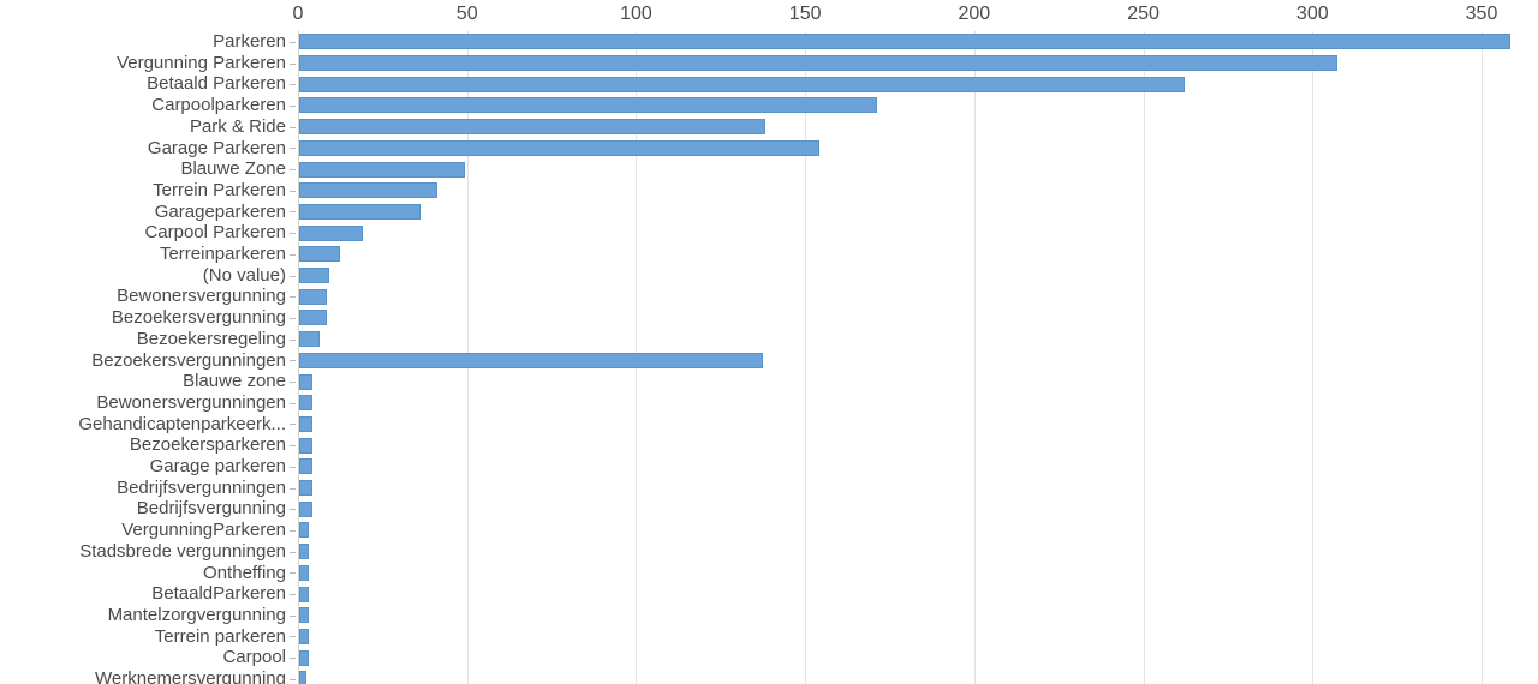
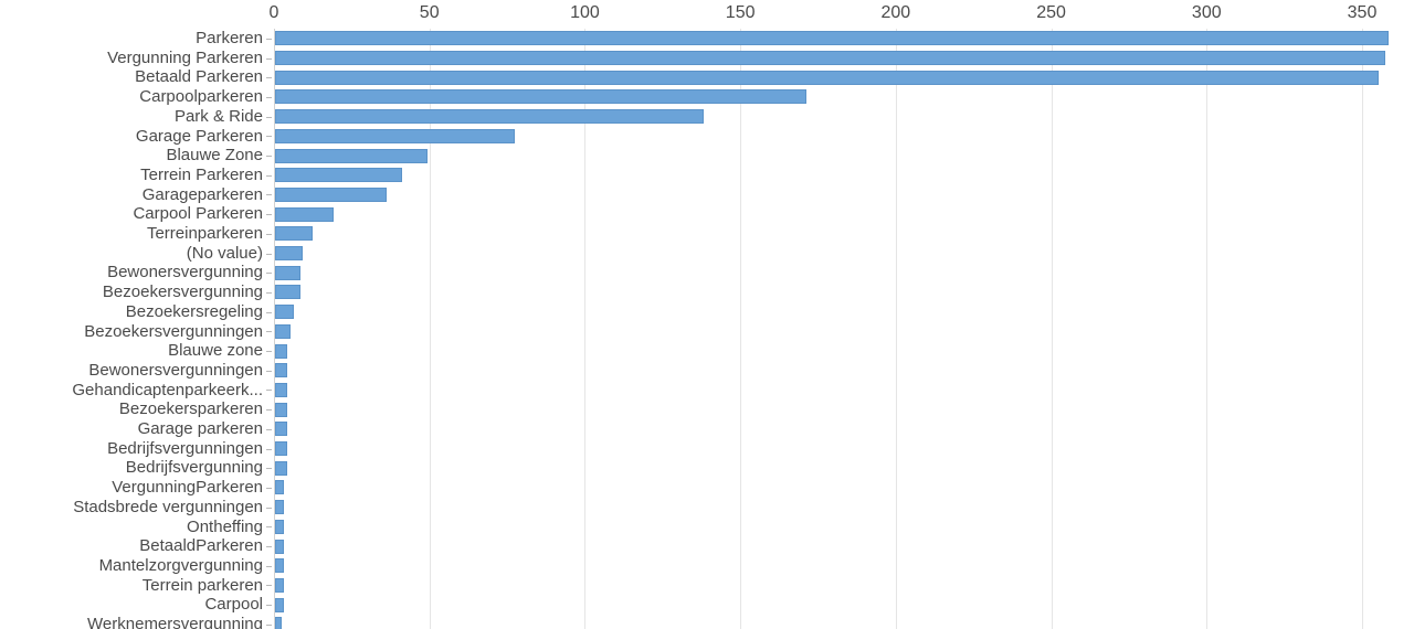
Vergunning Parkeren: 307 -> 357
Betaald Parkeren: 262 -> 355
Garage Parkeren: 154 -> 77
Bezoekersvergunningen: 137 -> 5
